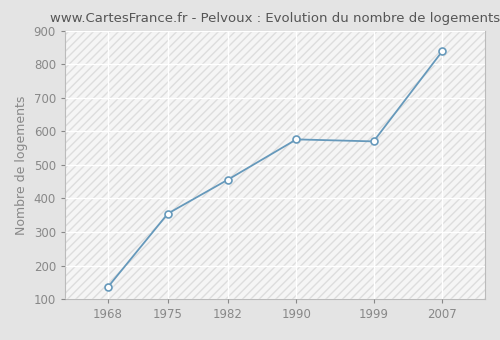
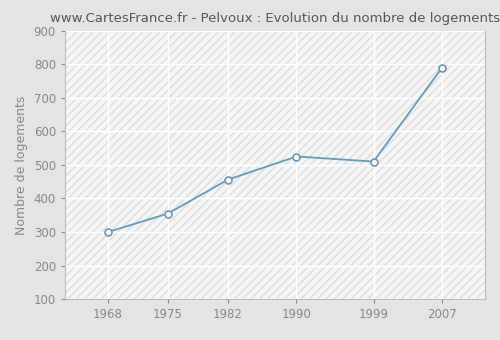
1968: 136 -> 300
1990: 576 -> 525
1999: 570 -> 510
2007: 838 -> 790
